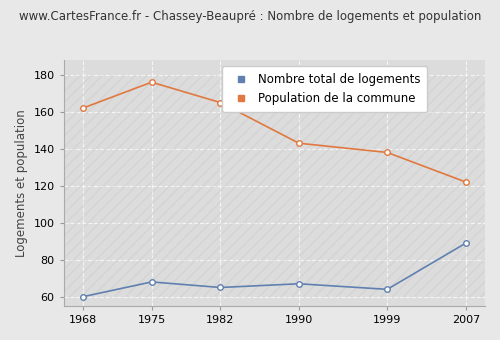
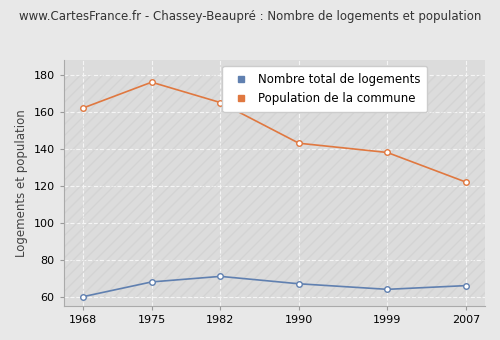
Nombre total de logements/1982: 65 -> 71
Nombre total de logements/2007: 89 -> 66
